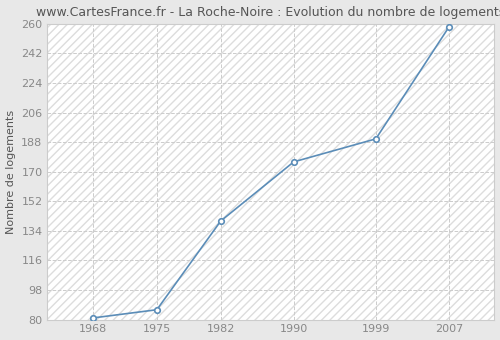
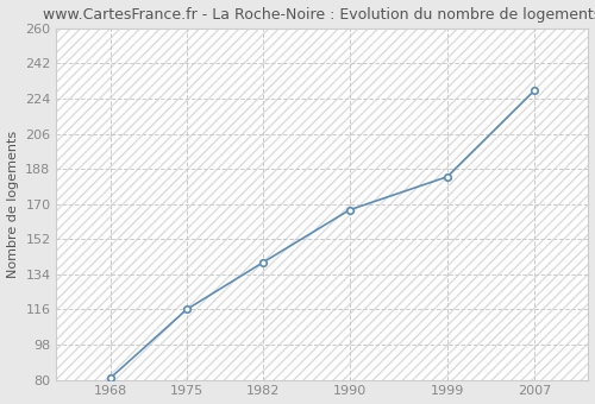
1975: 86 -> 116
1990: 176 -> 167
1999: 190 -> 184
2007: 258 -> 228
